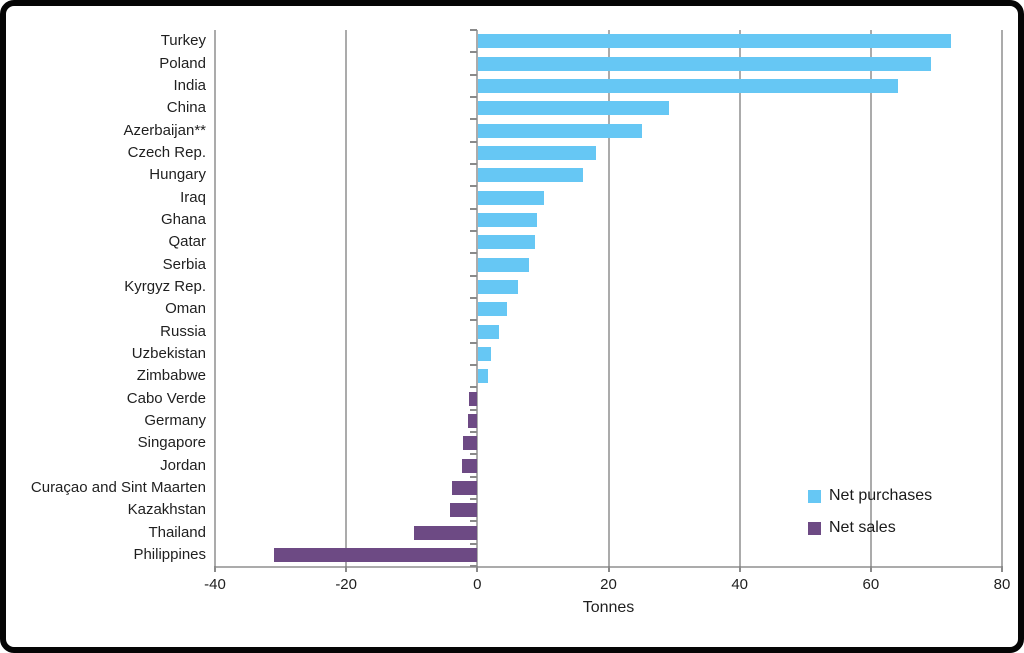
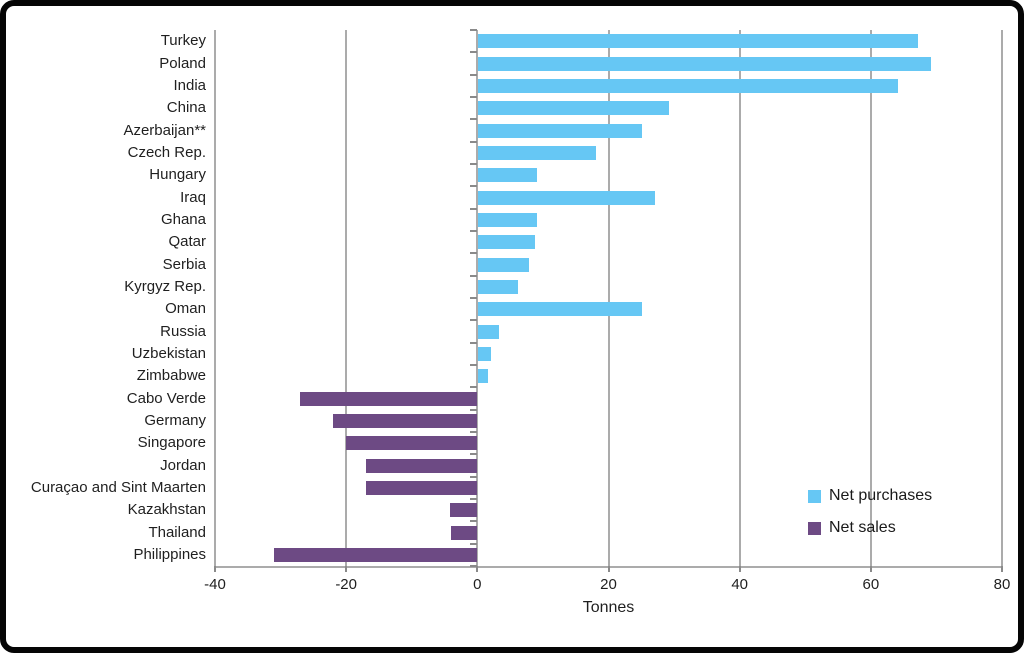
Turkey: 72 -> 67
Hungary: 16 -> 9
Iraq: 10 -> 27
Oman: 4 -> 25
Cabo Verde: -1 -> -27
Germany: -1 -> -22
Singapore: -2 -> -20
Jordan: -2 -> -17
Curaçao and Sint Maarten: -4 -> -17
Thailand: -10 -> -4
